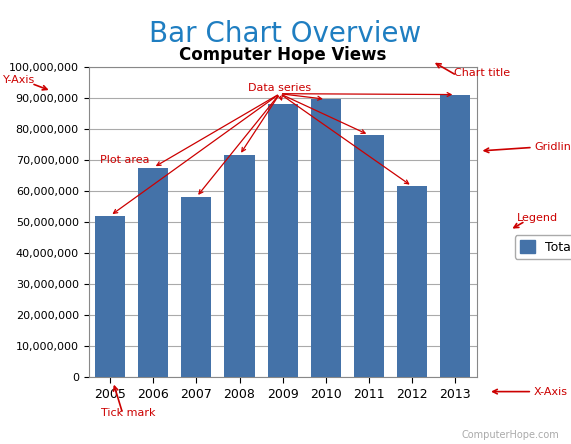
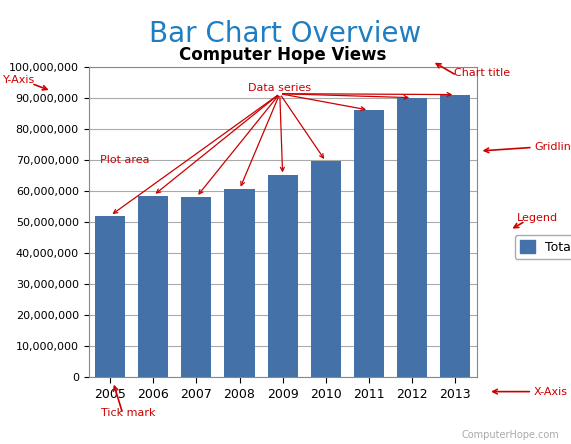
2006: 67,500,000 -> 58,500,000
2008: 71,500,000 -> 60,500,000
2009: 88,000,000 -> 65,000,000
2010: 89,500,000 -> 69,500,000
2011: 78,000,000 -> 86,000,000
2012: 61,500,000 -> 90,000,000
